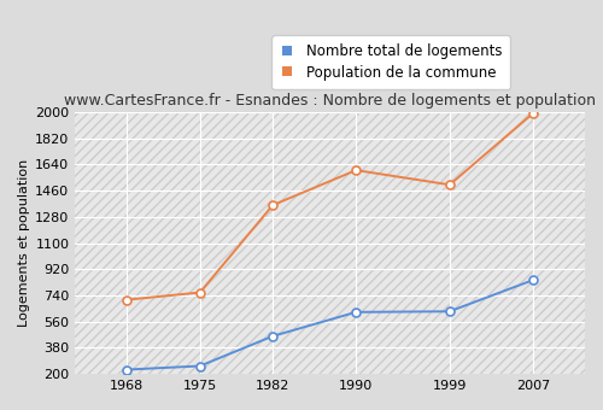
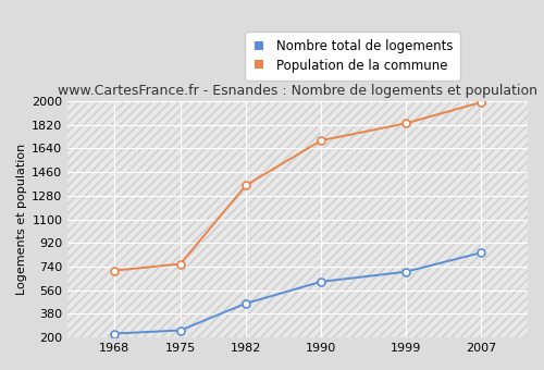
Population de la commune/1990: 1600 -> 1700
Nombre total de logements/1999: 630 -> 700
Population de la commune/1999: 1500 -> 1830
